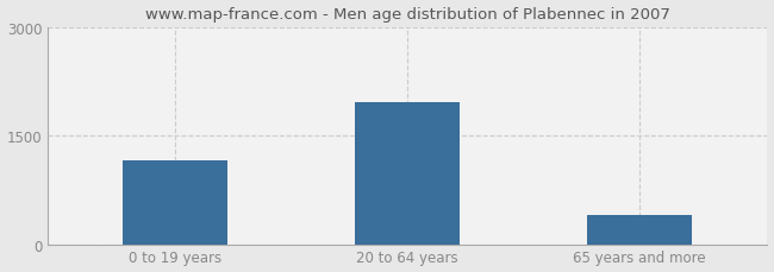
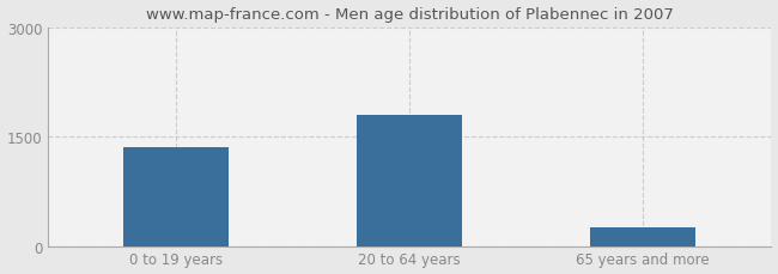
0 to 19 years: 1160 -> 1350
20 to 64 years: 1960 -> 1800
65 years and more: 400 -> 250
